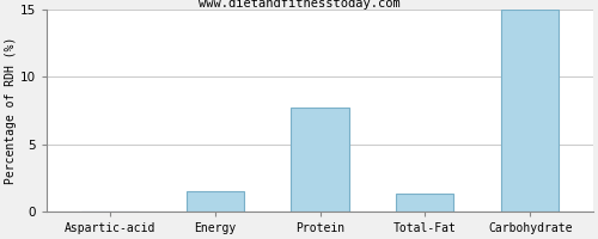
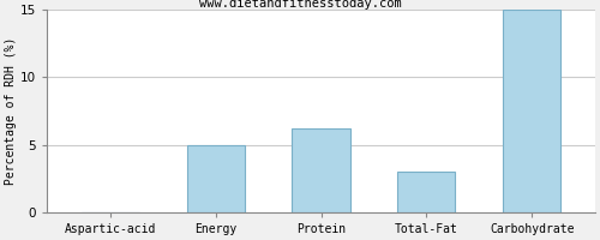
Energy: 1.5 -> 5.0
Protein: 7.7 -> 6.2
Total-Fat: 1.3 -> 3.0
